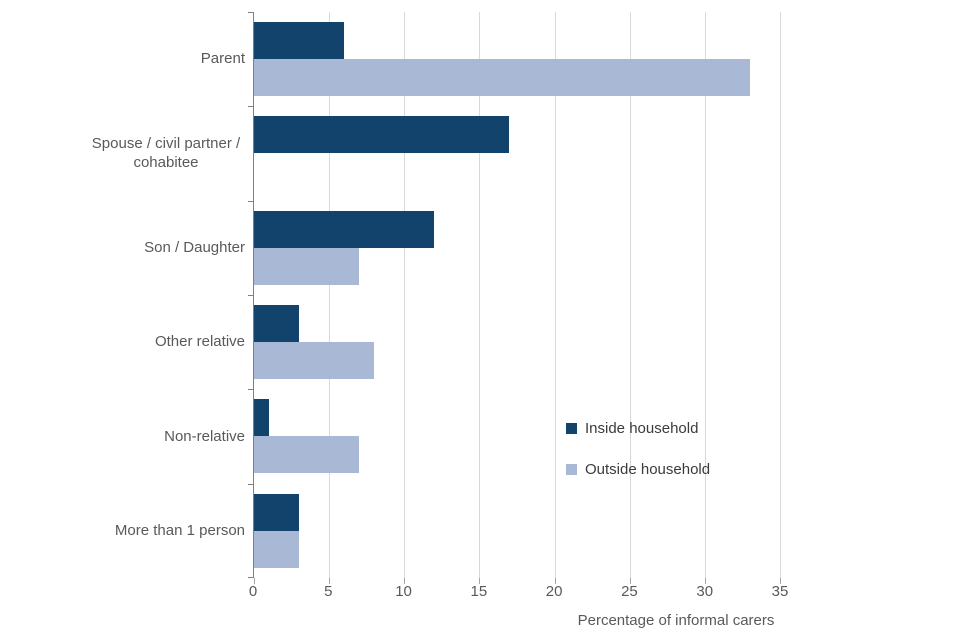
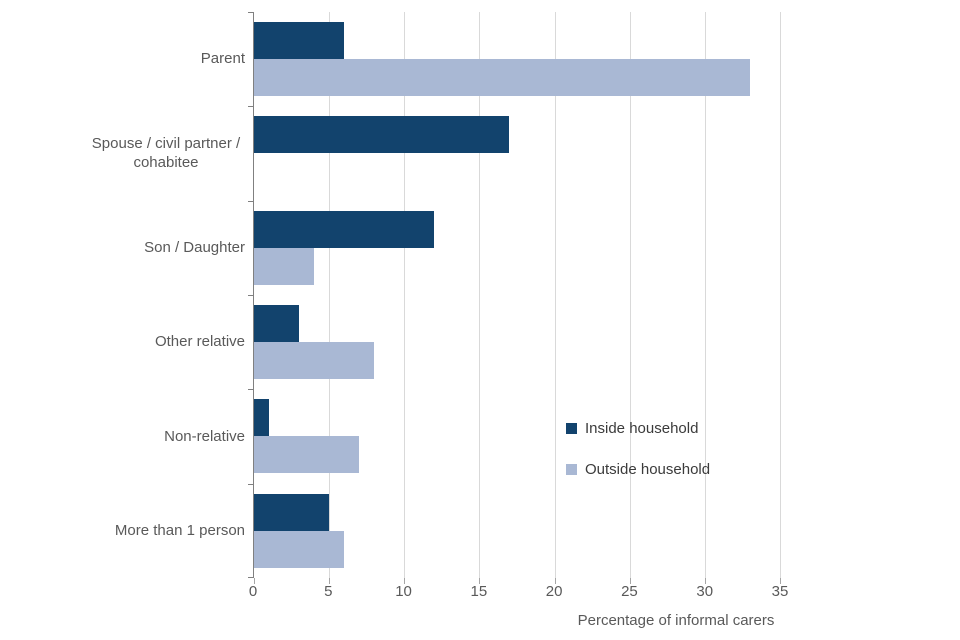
Outside household/Son / Daughter: 7 -> 4
Inside household/More than 1 person: 3 -> 5
Outside household/More than 1 person: 3 -> 6
